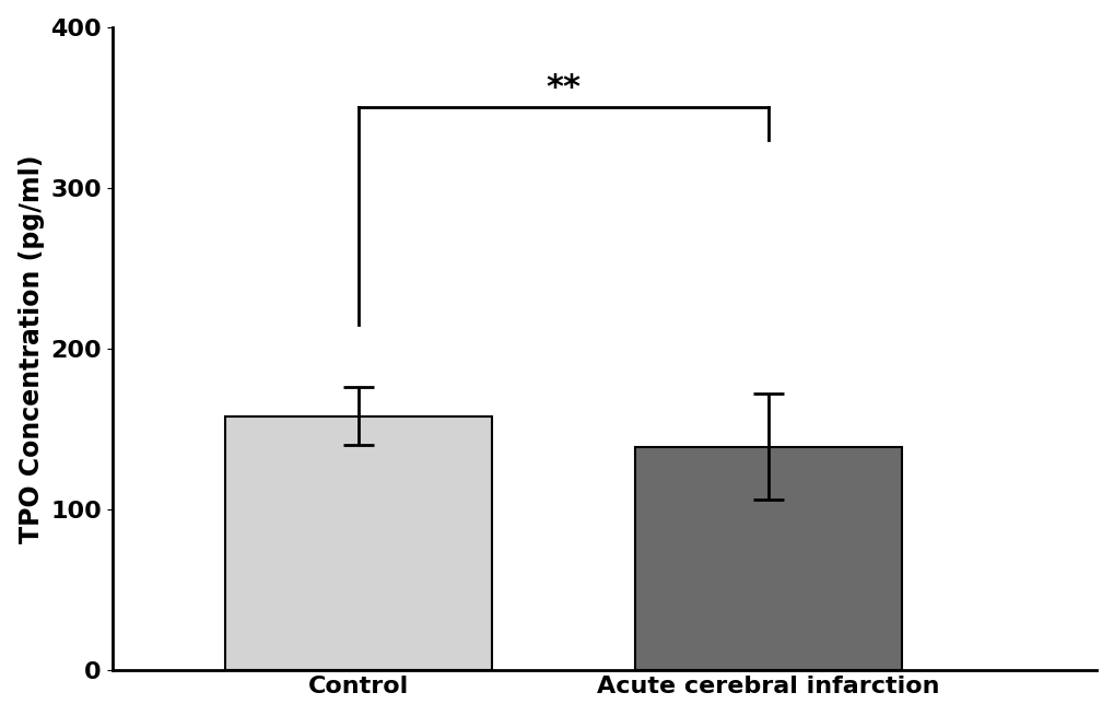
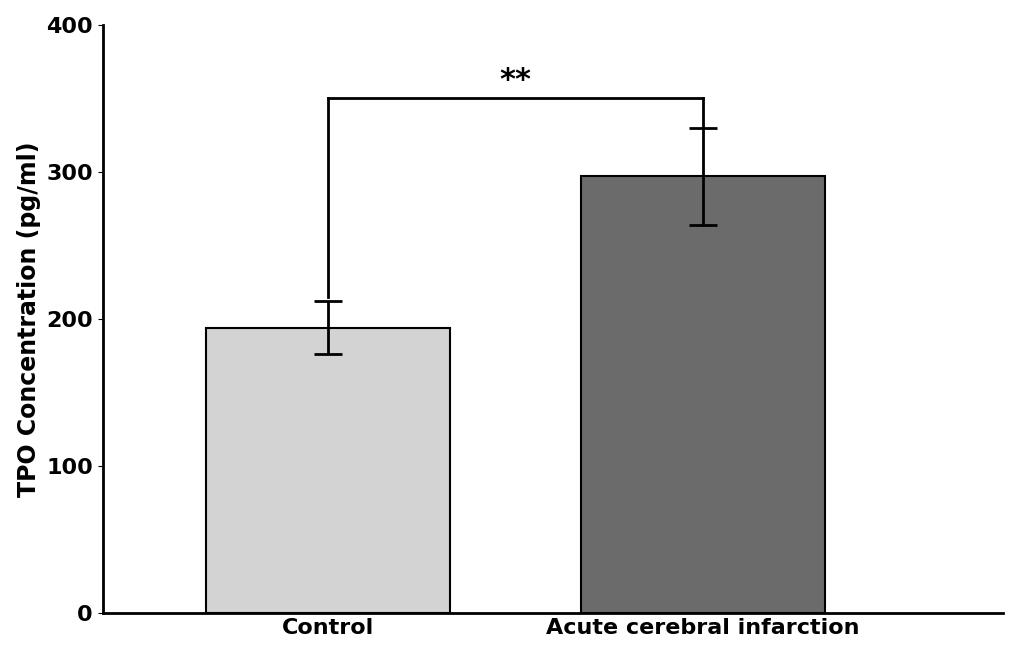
Control: 158 -> 194
Acute cerebral infarction: 139 -> 297
